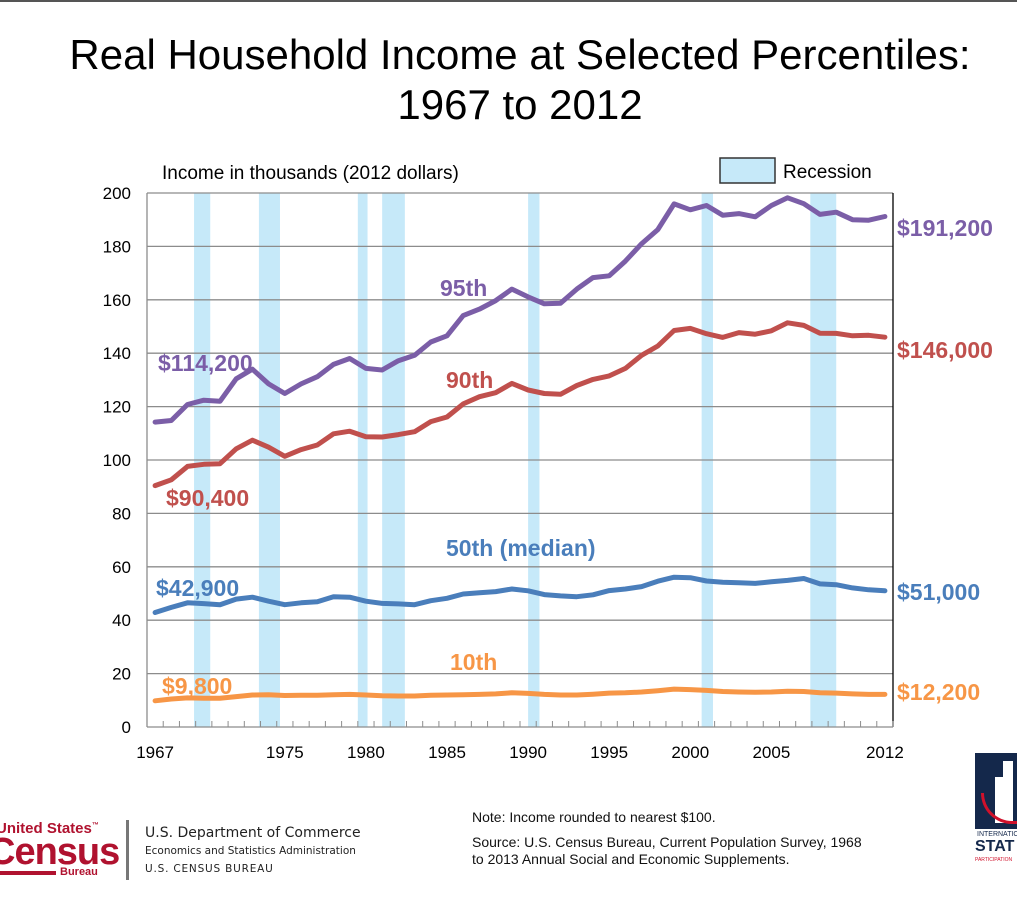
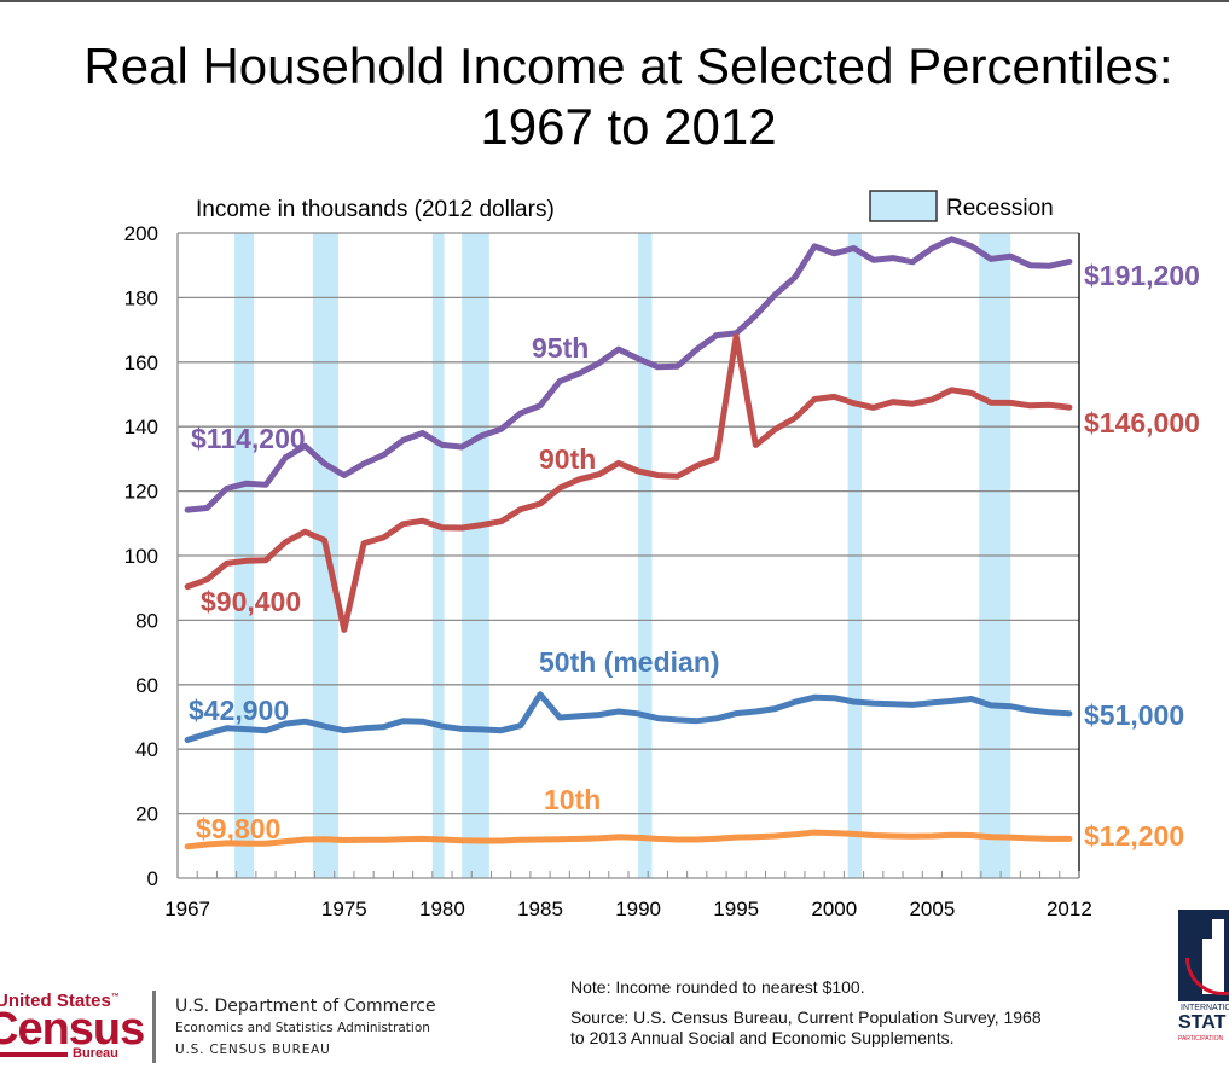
90th/1975: 101 -> 77
50th (median)/1985: 48 -> 57
90th/1995: 132 -> 168
